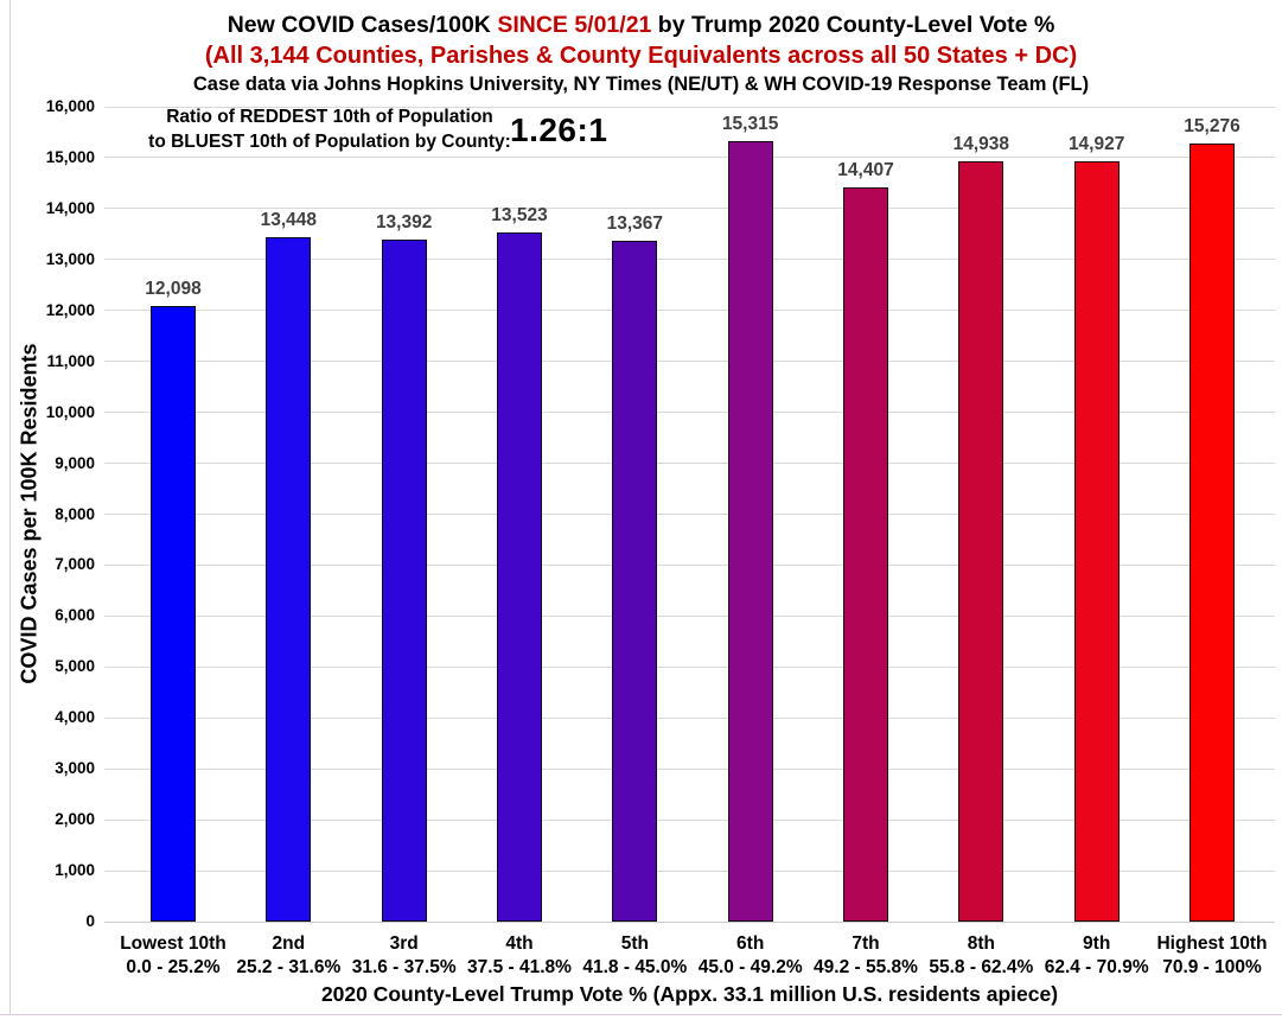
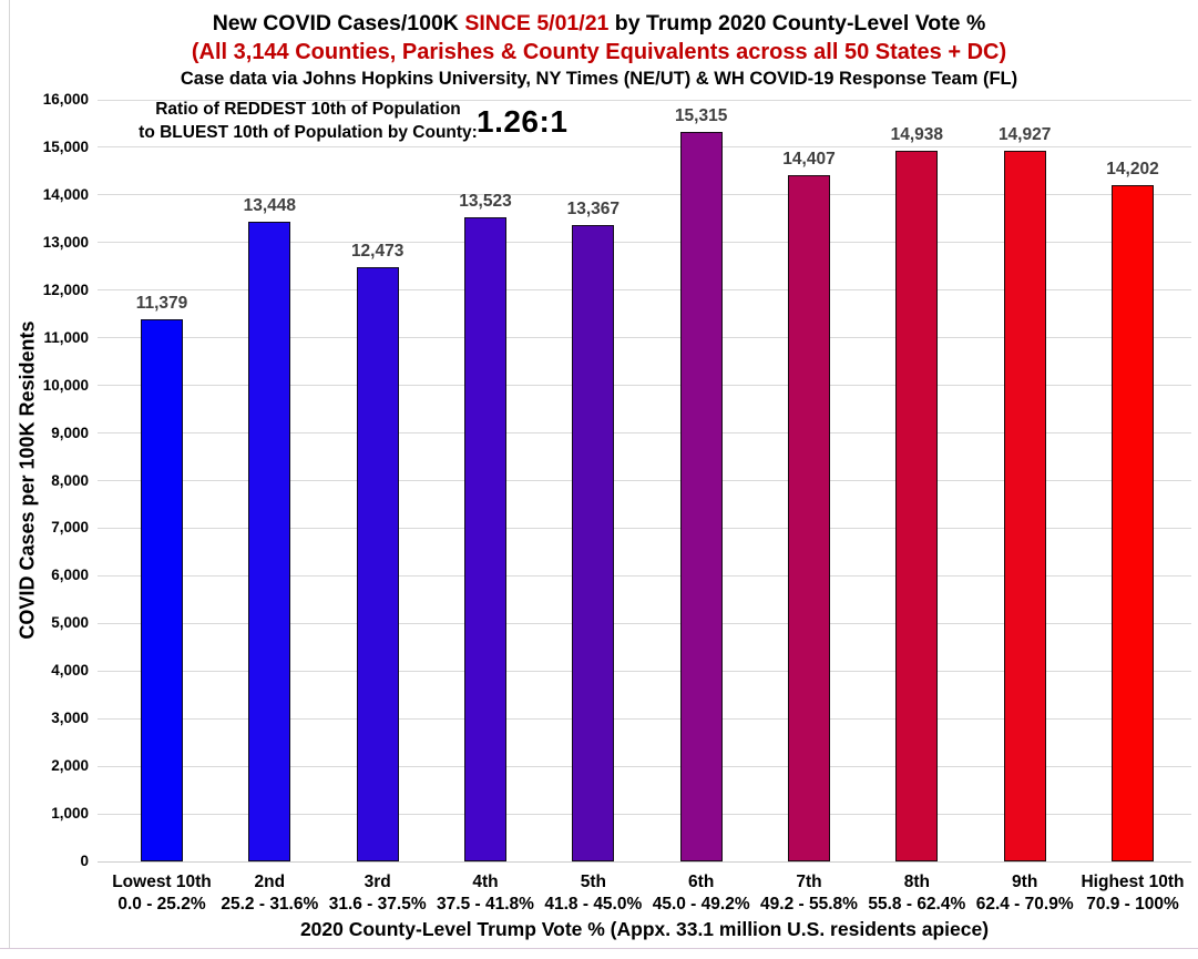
Lowest 10th: 12,098 -> 11,379
3rd: 13,392 -> 12,473
Highest 10th: 15,276 -> 14,202
